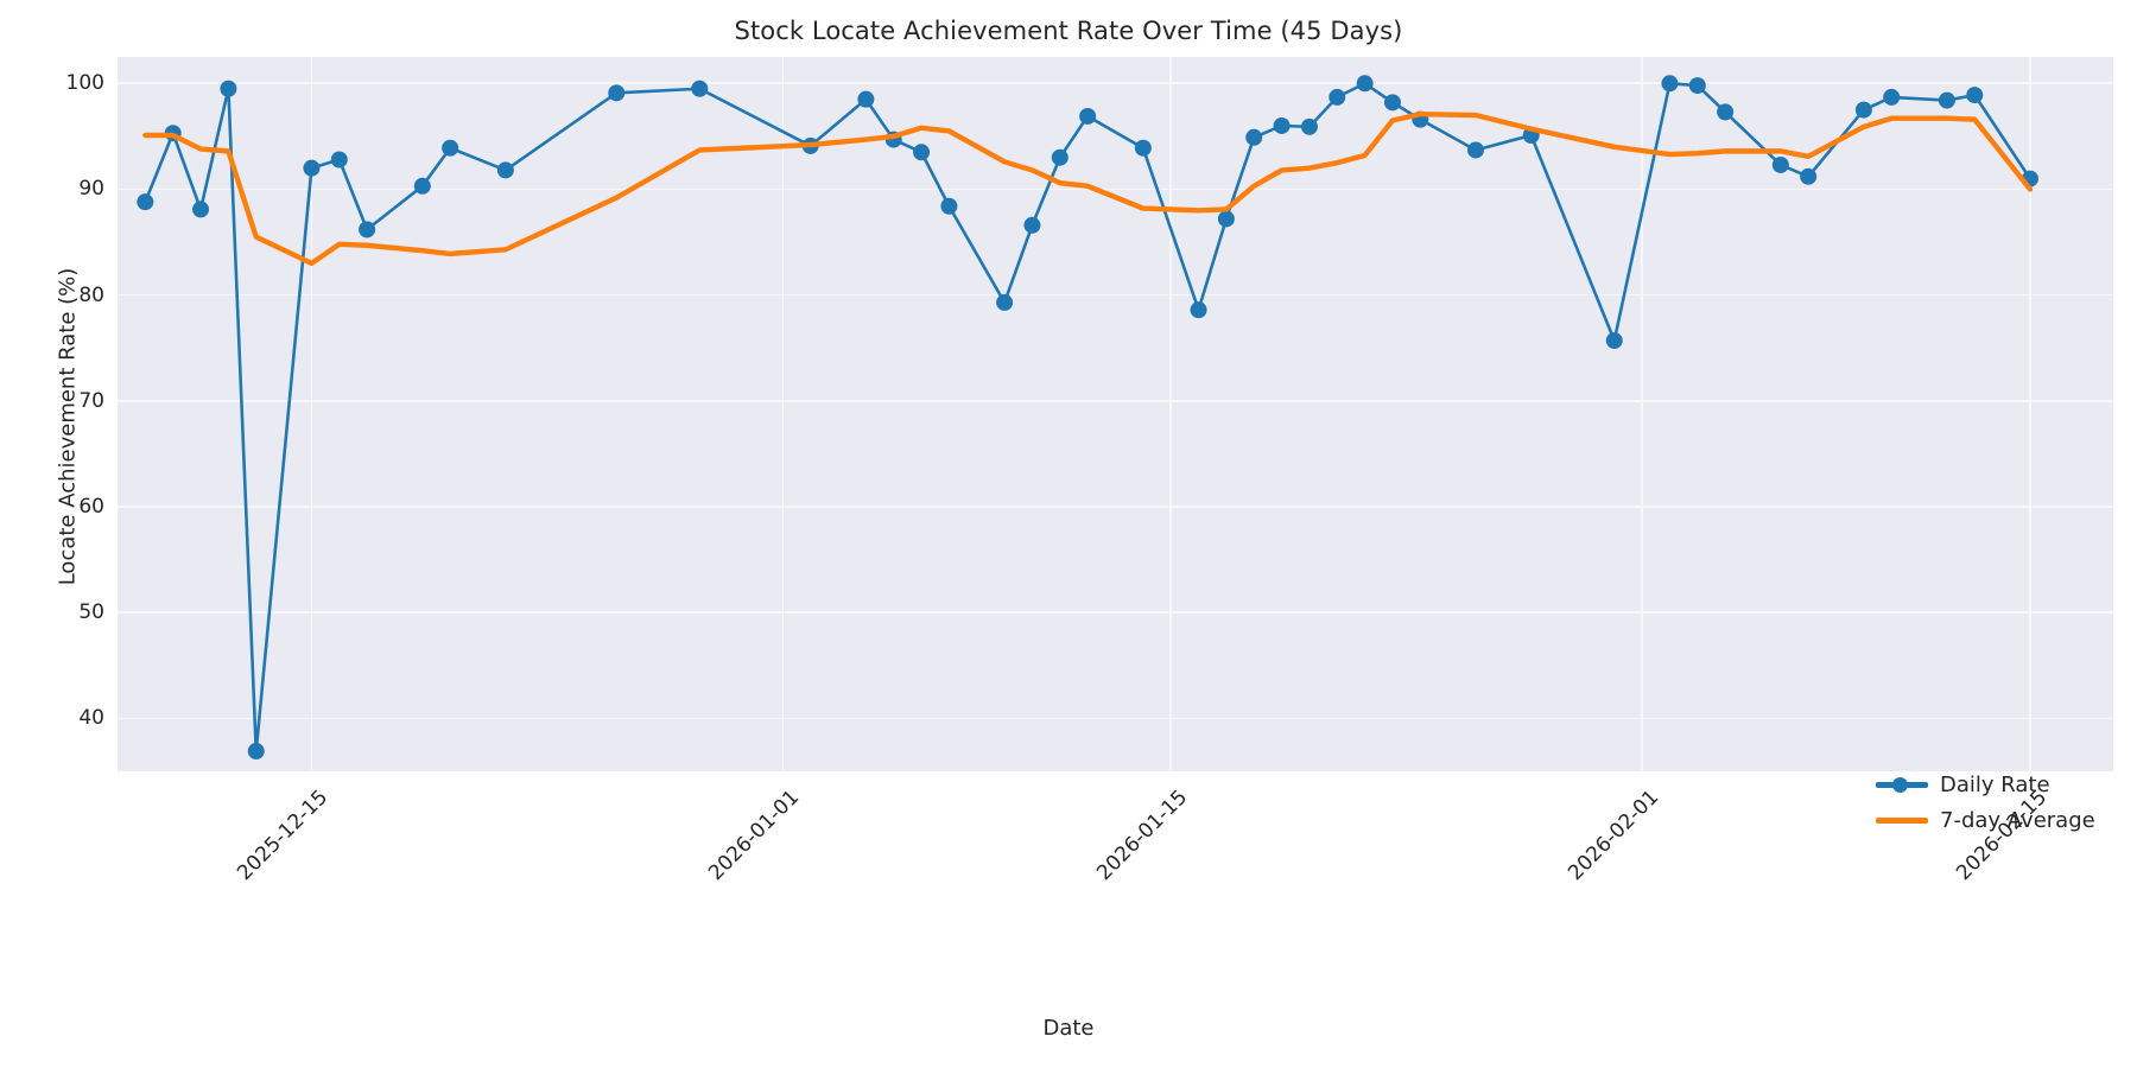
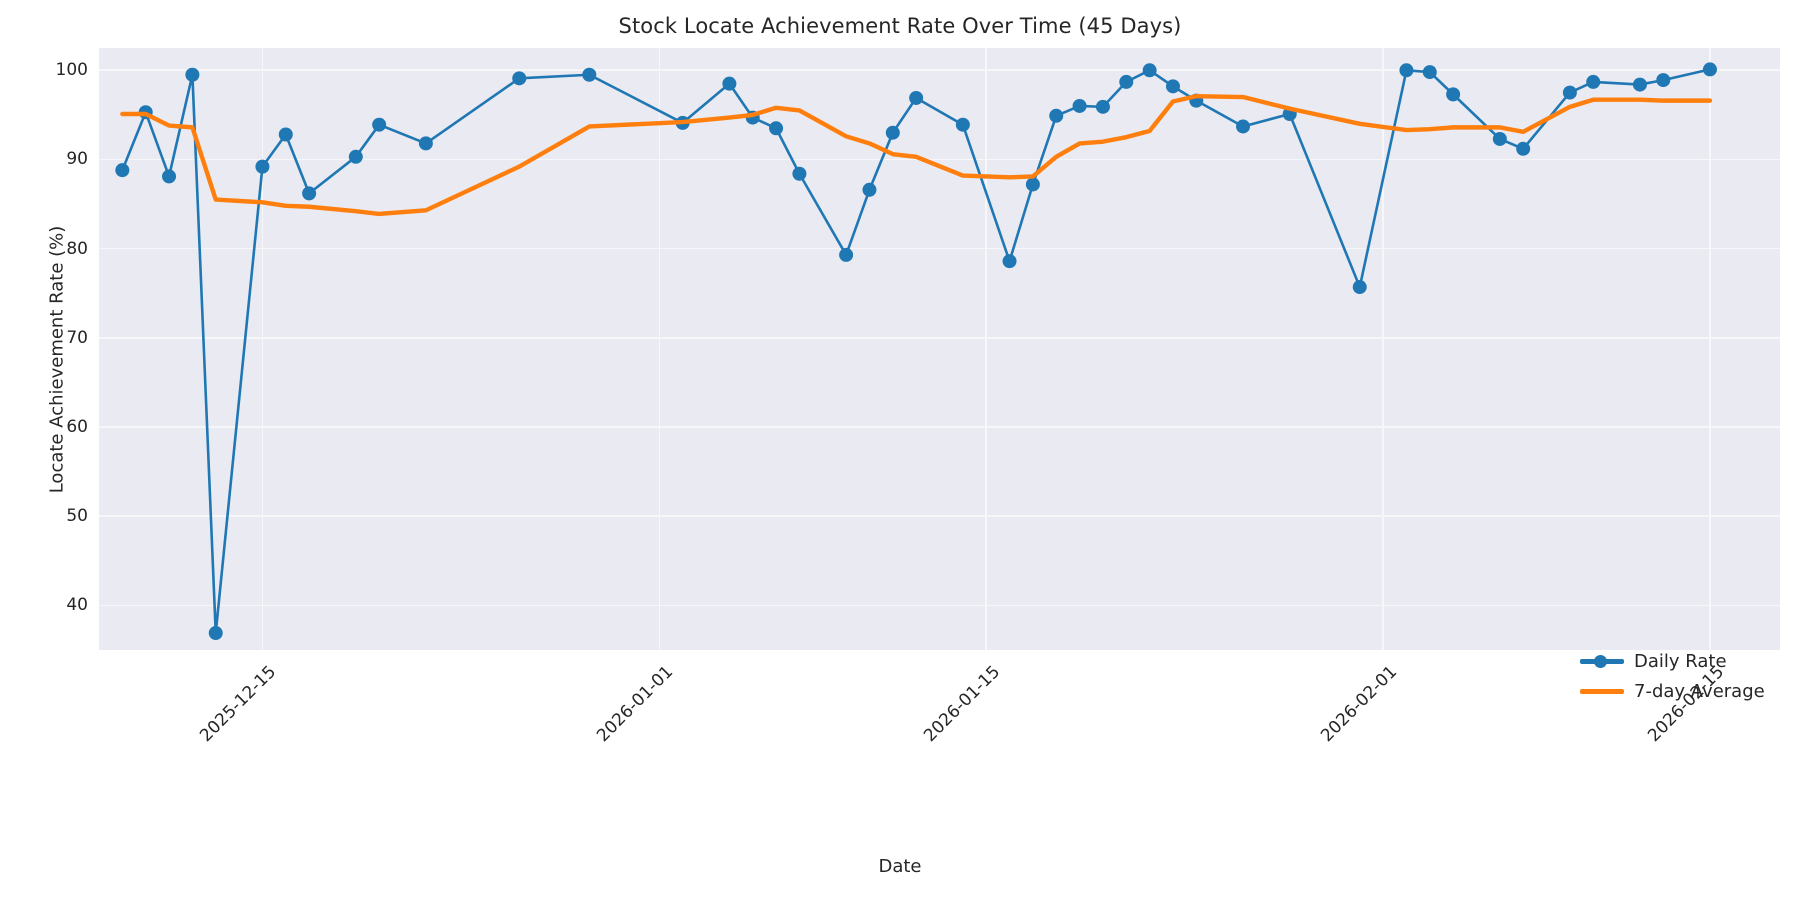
Daily Rate/2025-12-15: 92 -> 89
7-day Average/2025-12-15: 83 -> 85
Daily Rate/2026-02-15: 91 -> 100
7-day Average/2026-02-15: 90 -> 97
